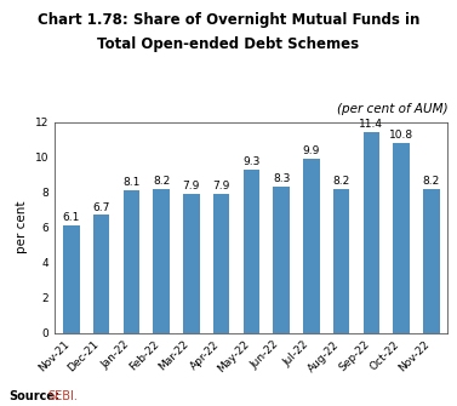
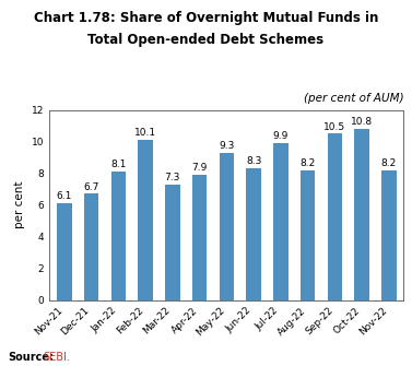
Feb-22: 8.2 -> 10.1
Mar-22: 7.9 -> 7.3
Sep-22: 11.4 -> 10.5
